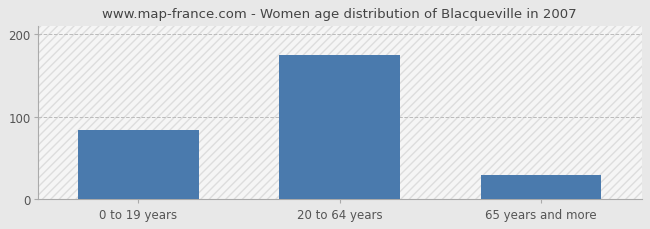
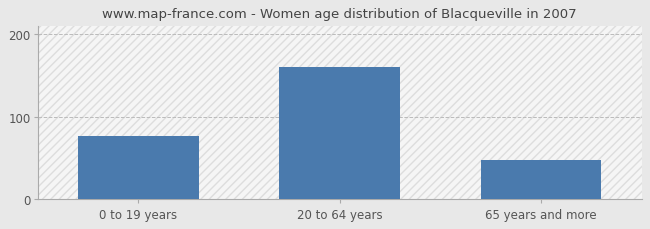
0 to 19 years: 84 -> 76
20 to 64 years: 175 -> 160
65 years and more: 30 -> 48
